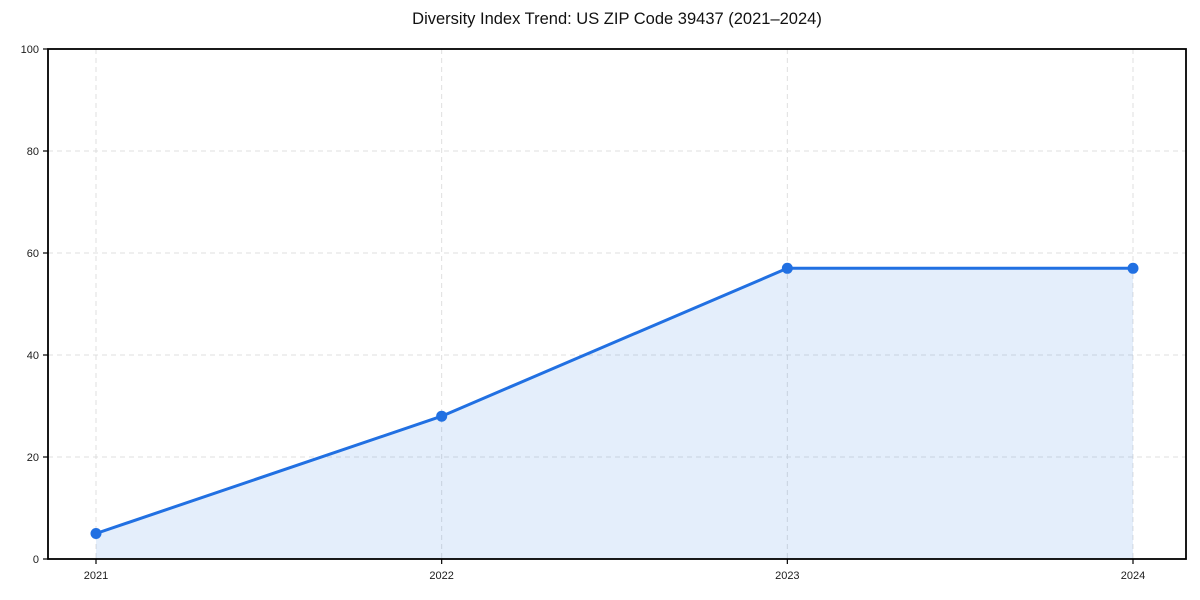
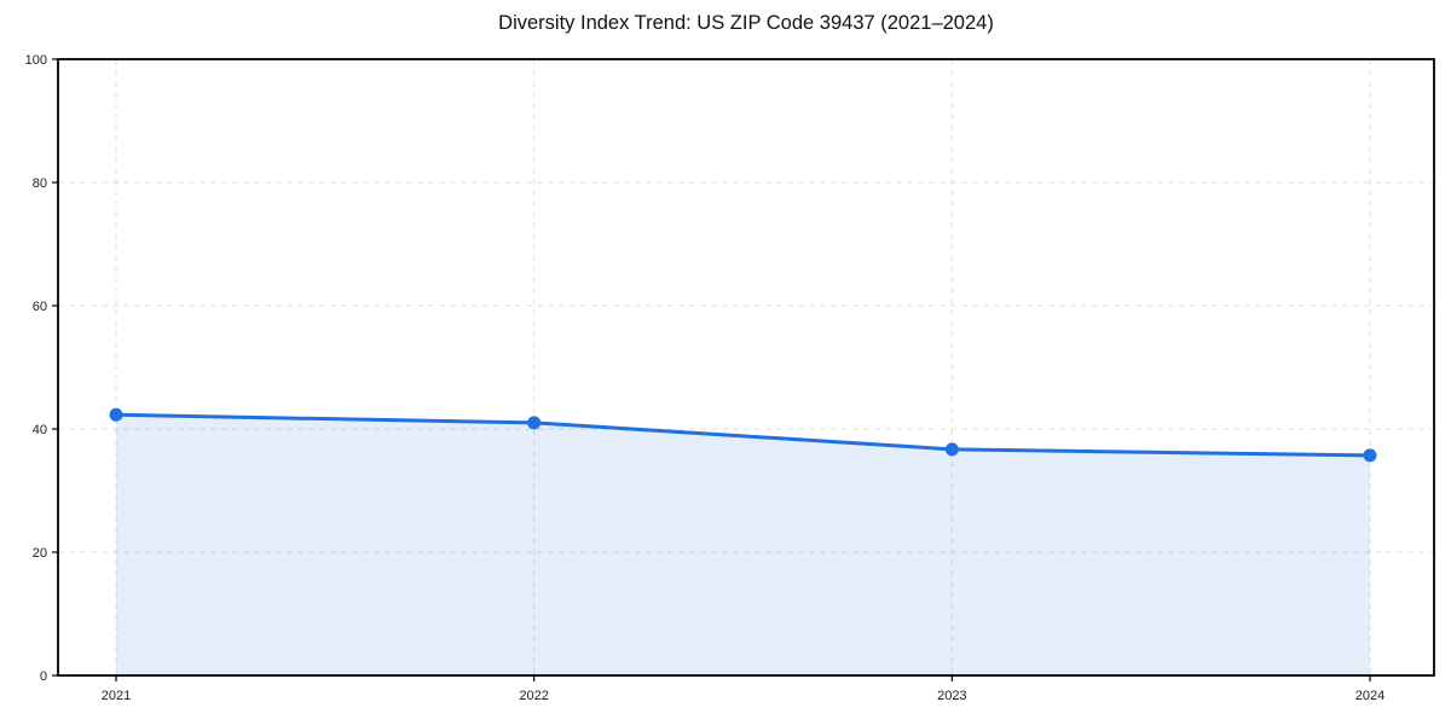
2021: 5 -> 42
2022: 28 -> 41
2023: 57 -> 37
2024: 57 -> 36
